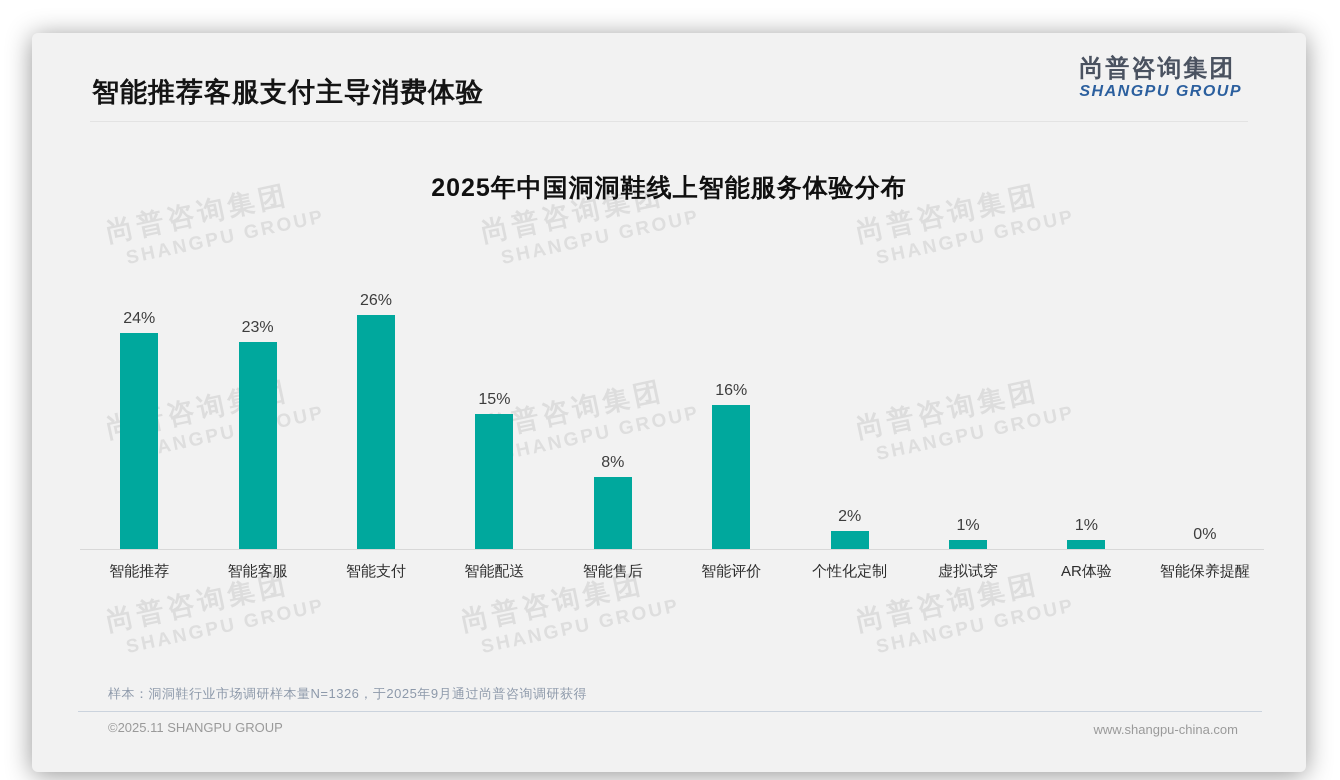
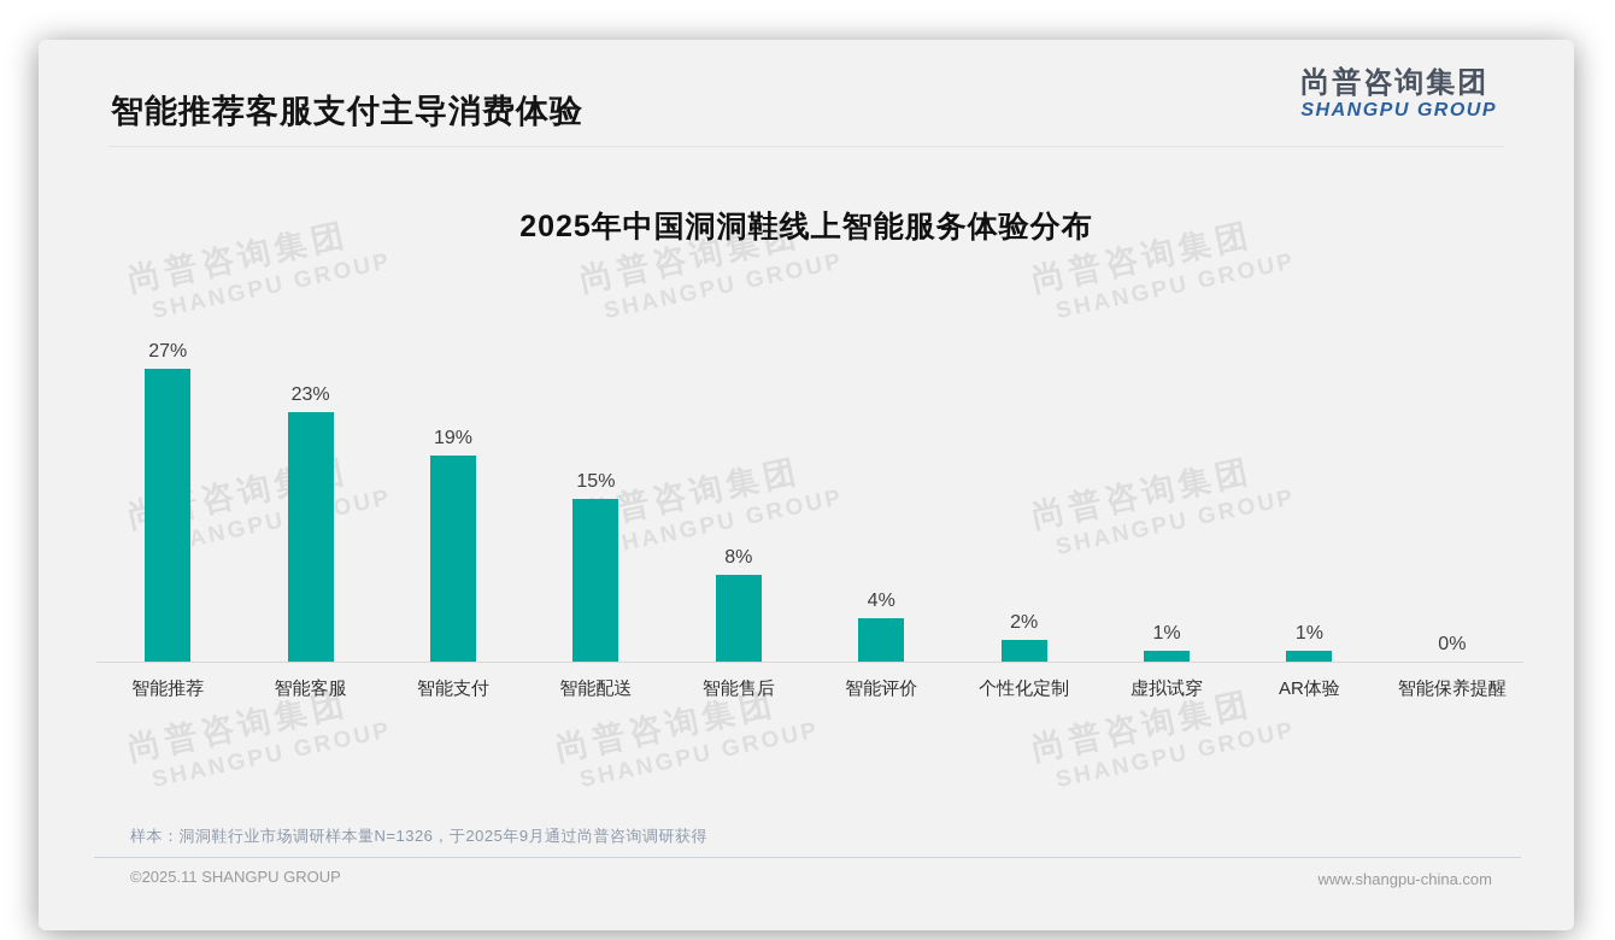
智能推荐: 24% -> 27%
智能支付: 26% -> 19%
智能评价: 16% -> 4%
